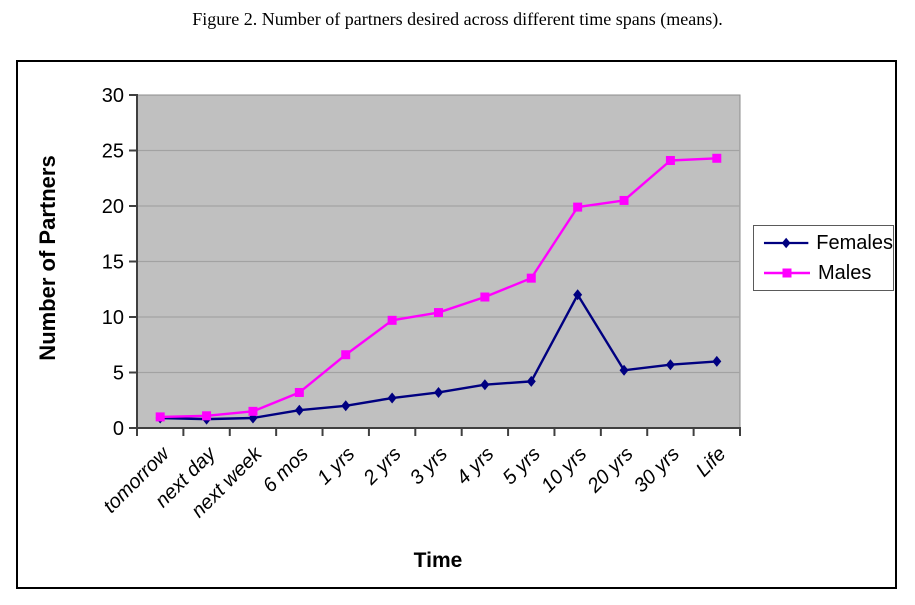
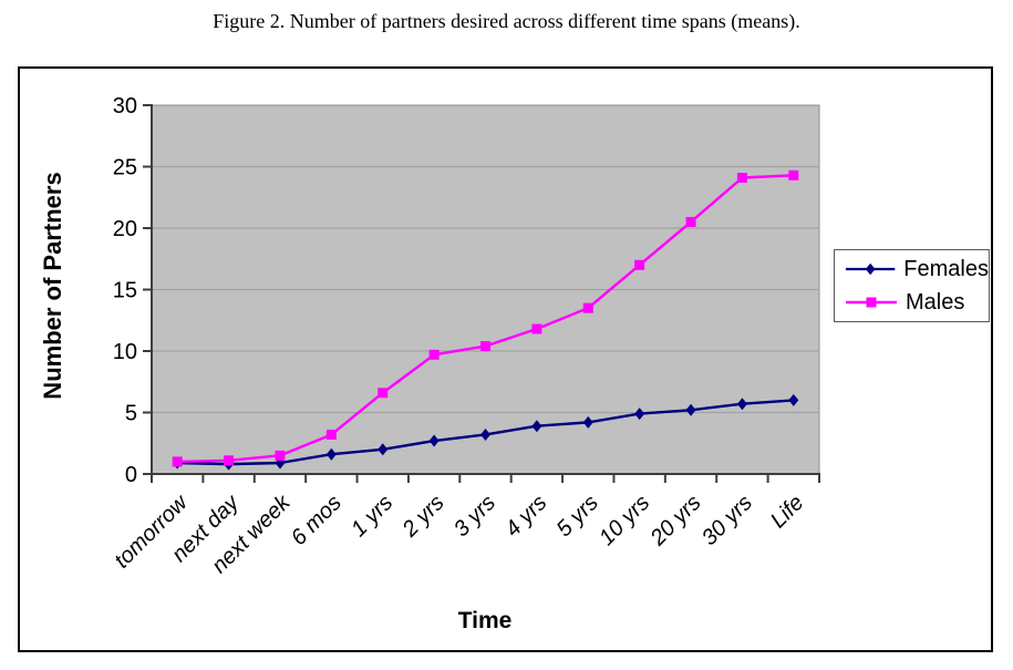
Females/10 yrs: 12.0 -> 4.9
Males/10 yrs: 19.9 -> 17.0
